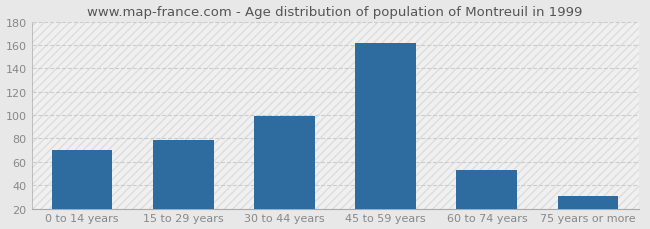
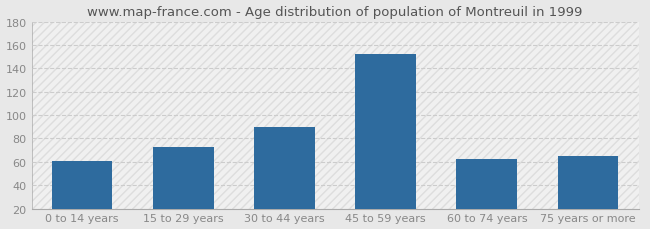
0 to 14 years: 70 -> 61
15 to 29 years: 79 -> 73
30 to 44 years: 99 -> 90
45 to 59 years: 162 -> 152
60 to 74 years: 53 -> 62
75 years or more: 31 -> 65
